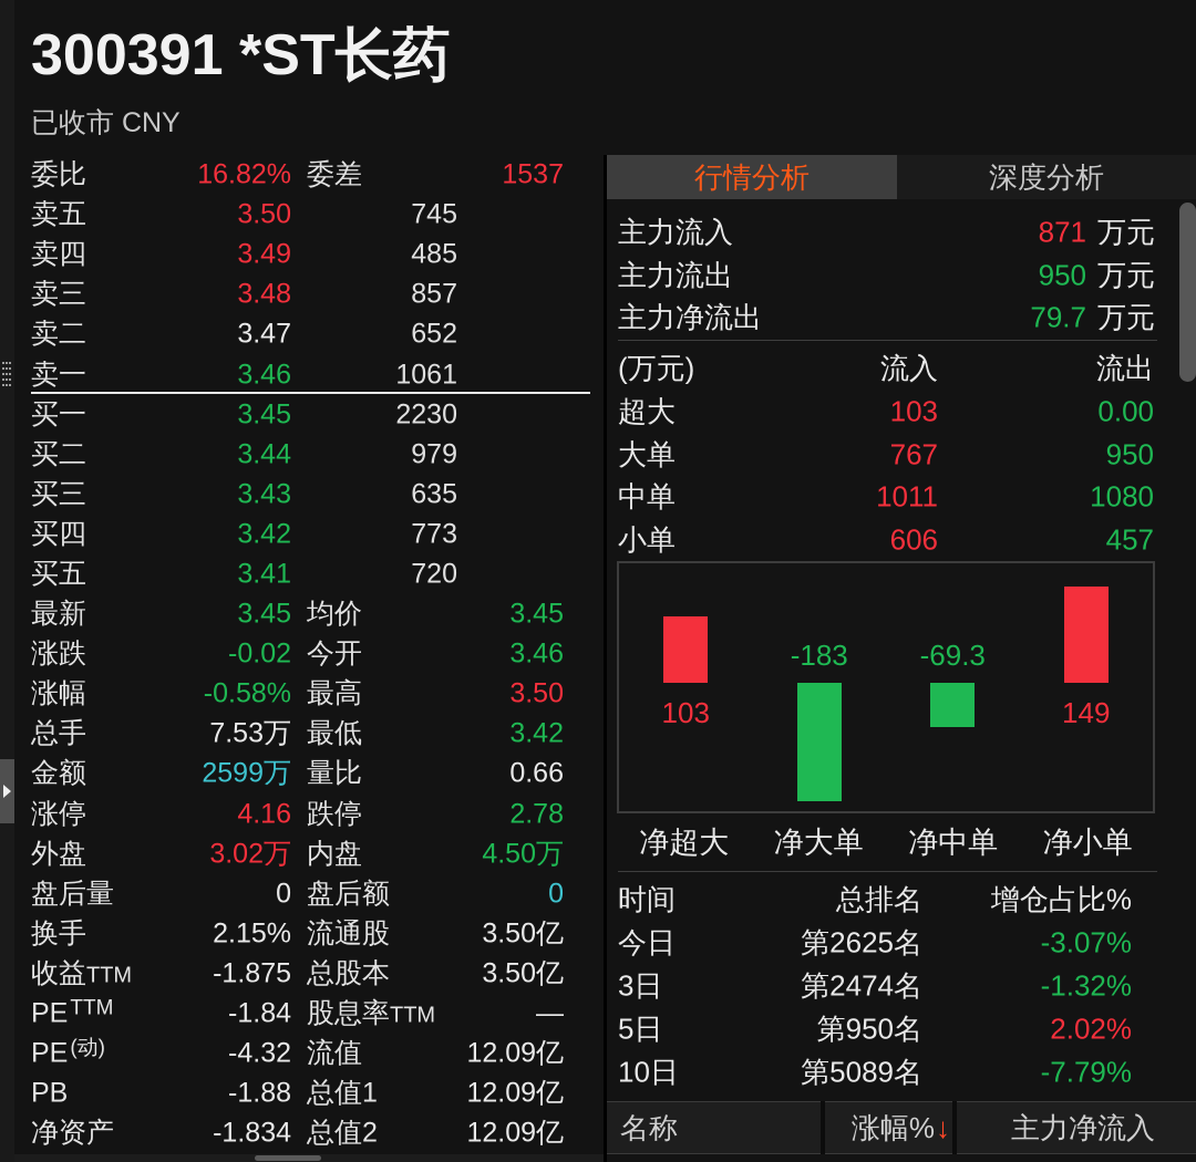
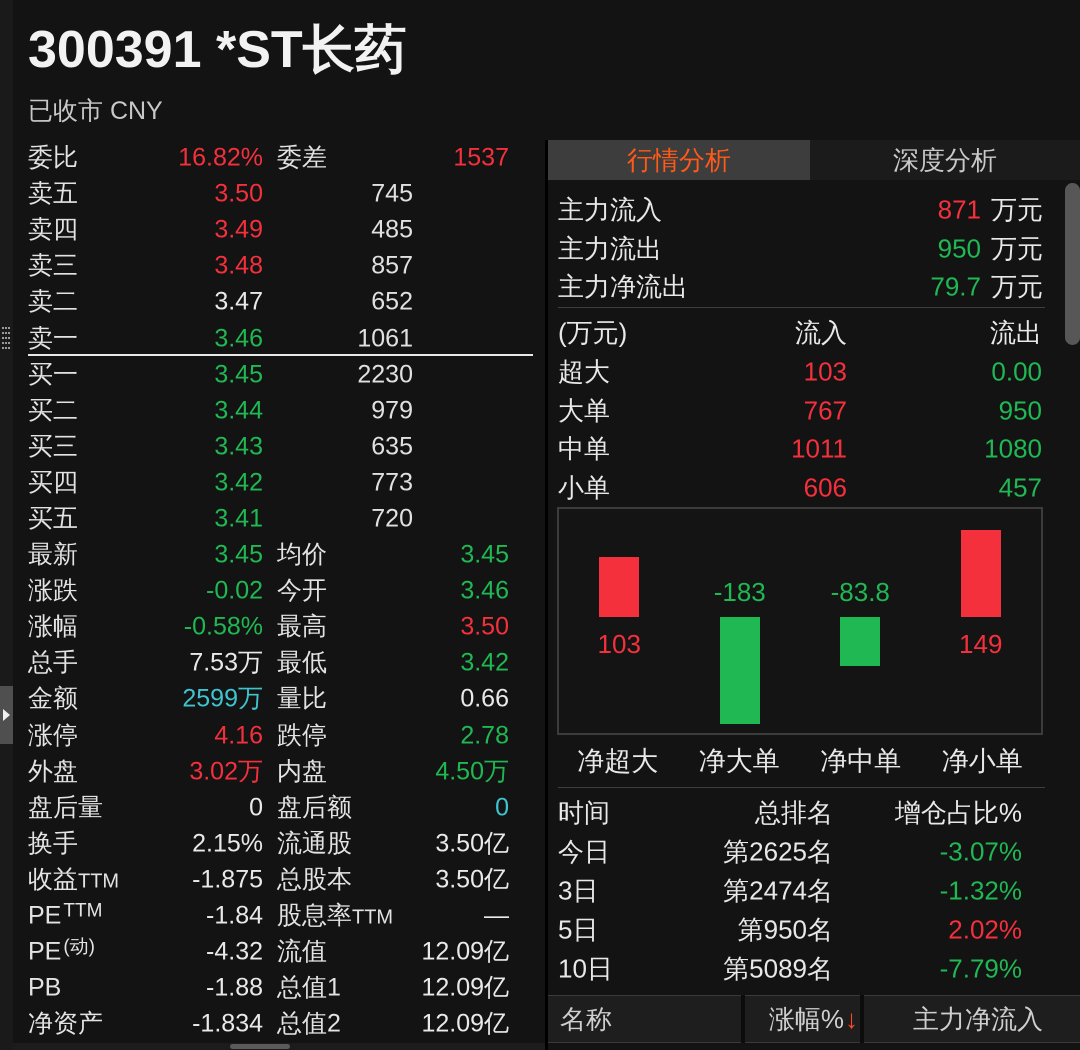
净中单: -69.3 -> -83.8
